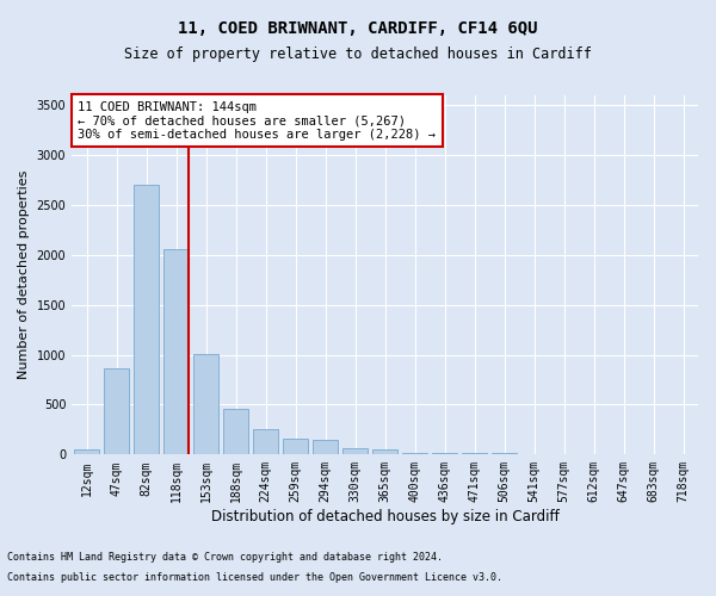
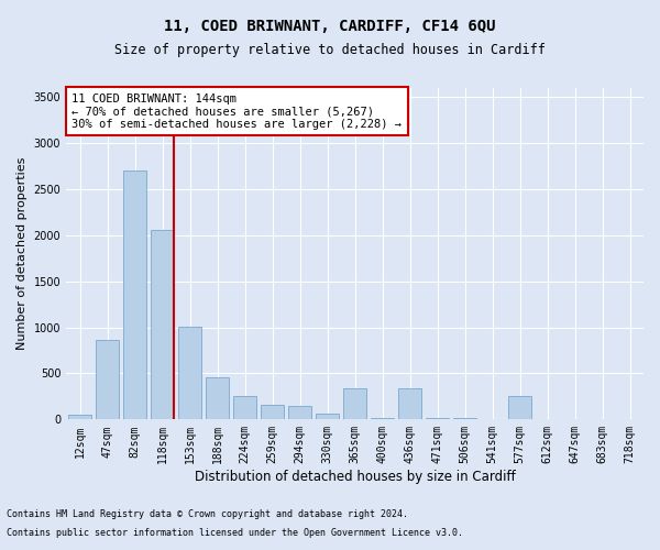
365sqm: 50 -> 340
436sqm: 20 -> 340
577sqm: 0 -> 260
